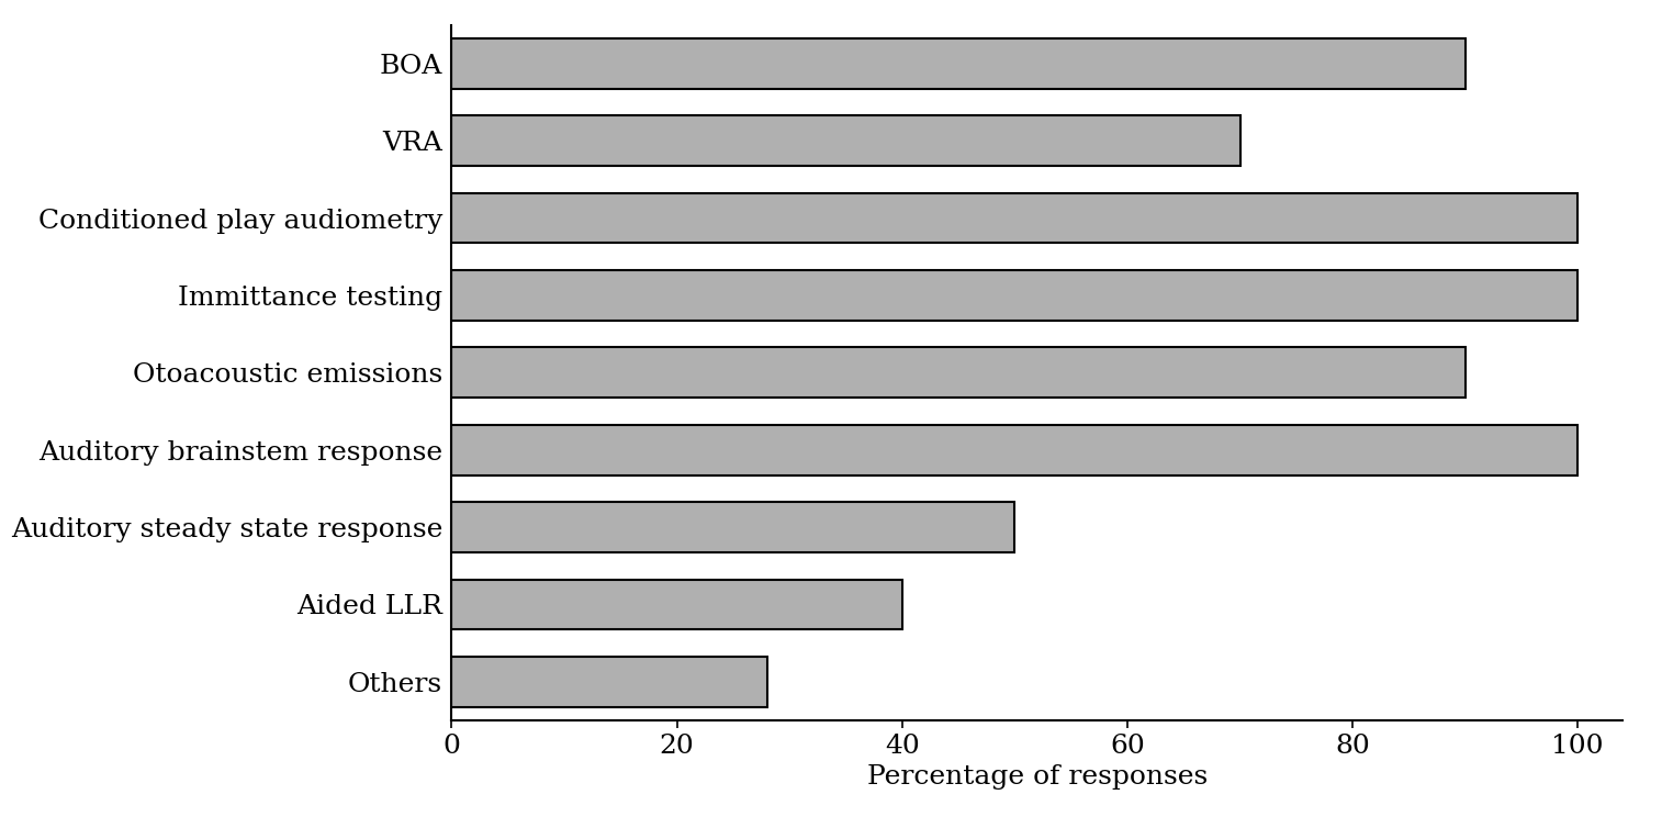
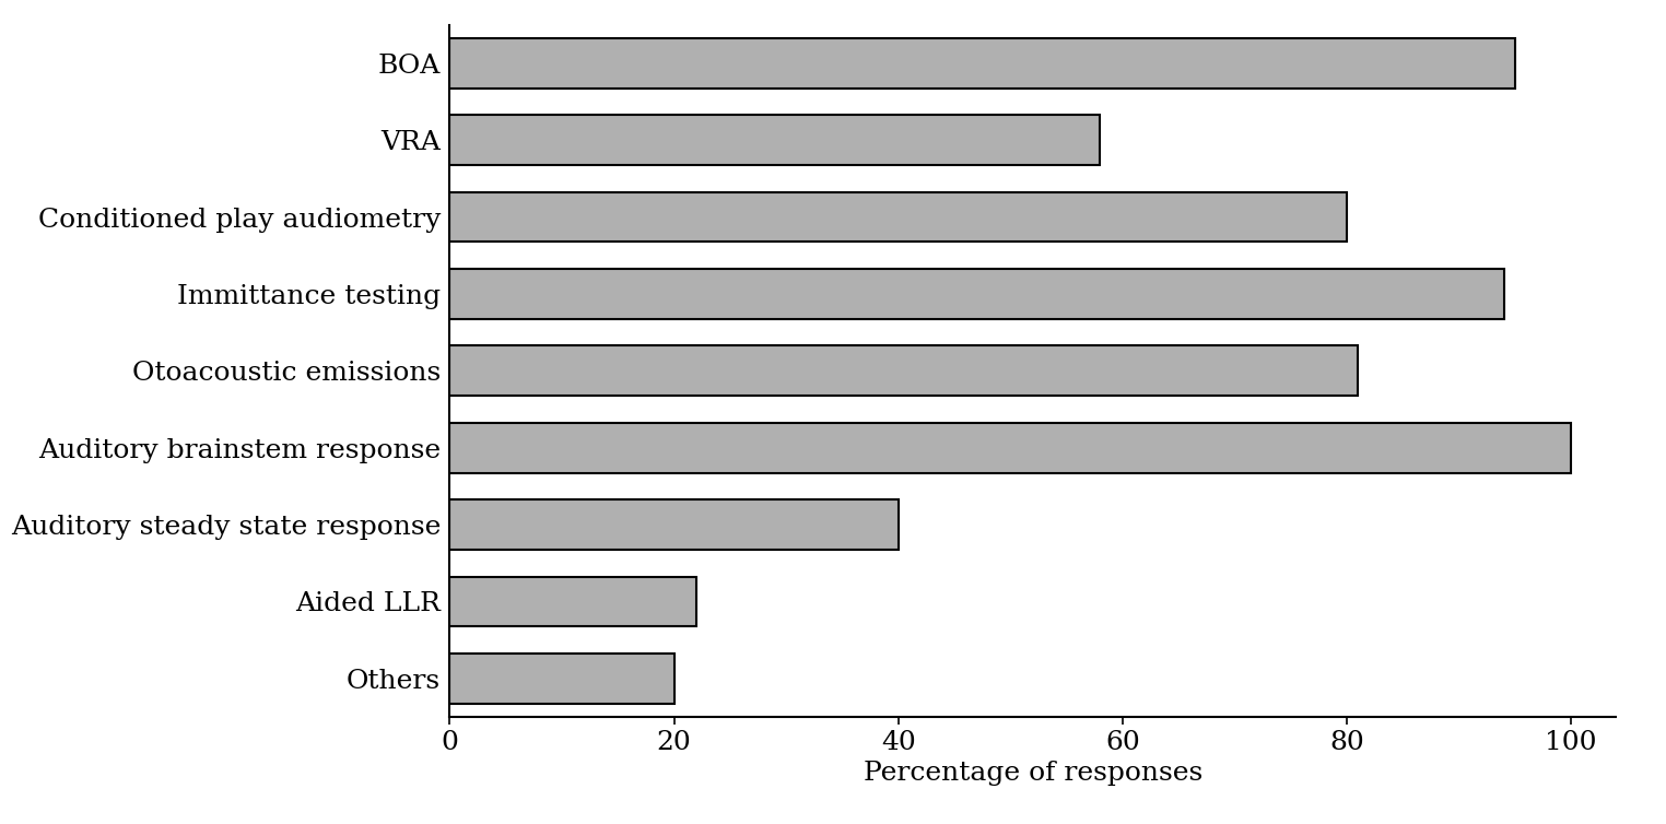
BOA: 90 -> 95
VRA: 70 -> 58
Conditioned play audiometry: 100 -> 80
Immittance testing: 100 -> 94
Otoacoustic emissions: 90 -> 81
Auditory steady state response: 50 -> 40
Aided LLR: 40 -> 22
Others: 28 -> 20
